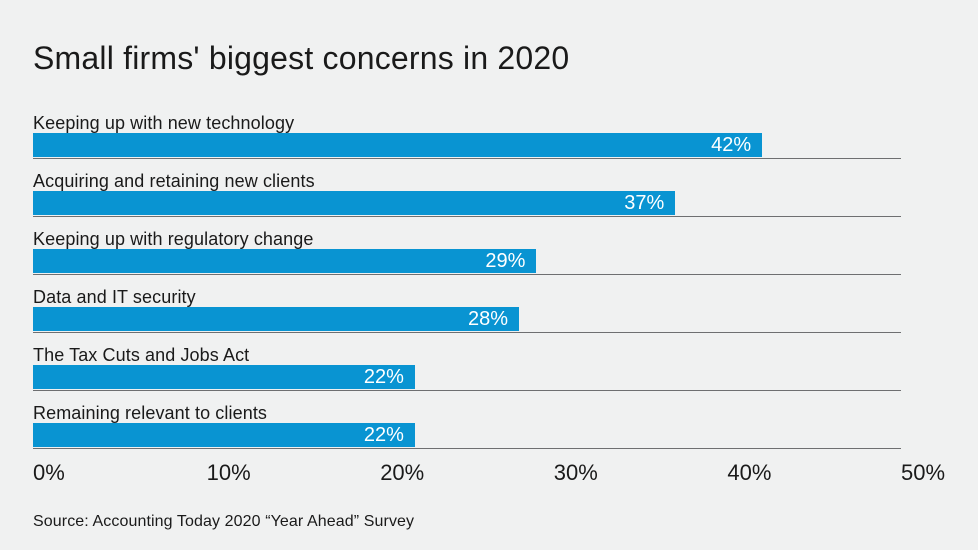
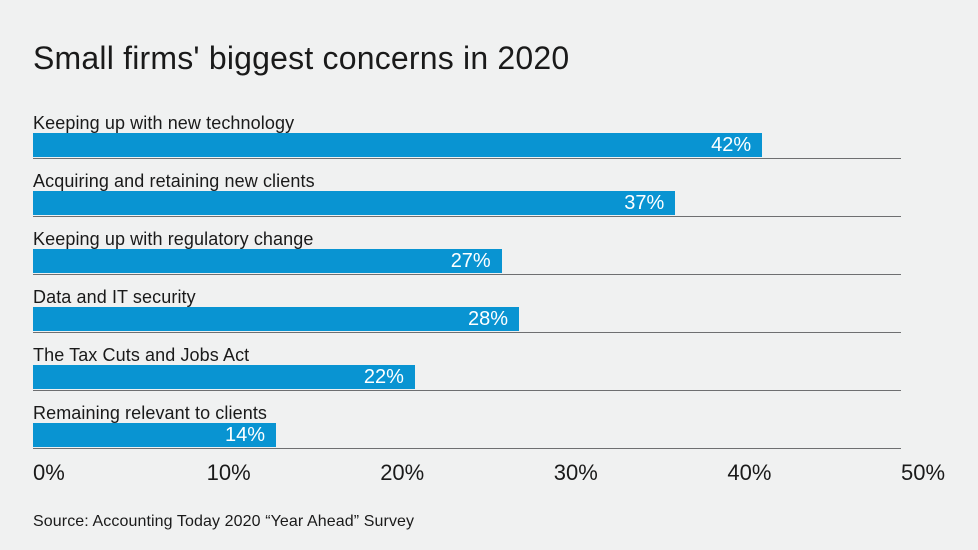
Keeping up with regulatory change: 29% -> 27%
Remaining relevant to clients: 22% -> 14%
